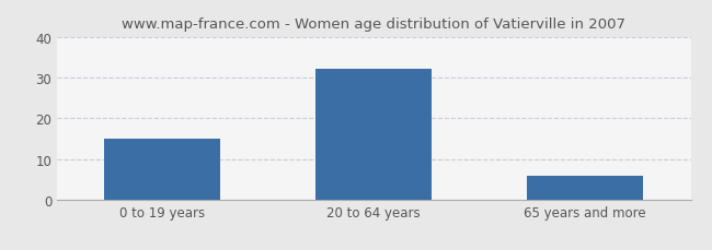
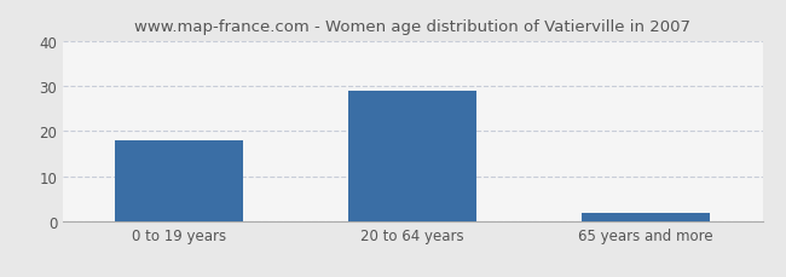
0 to 19 years: 15 -> 18
20 to 64 years: 32 -> 29
65 years and more: 6 -> 2
